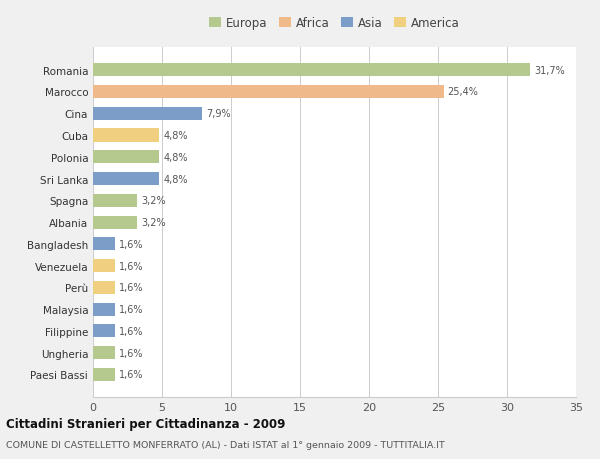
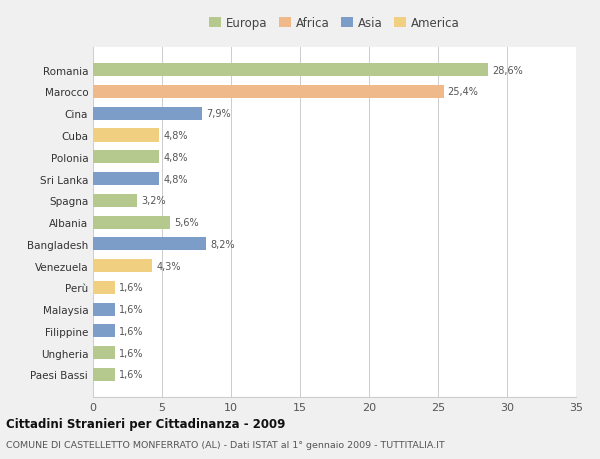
Romania: 31,7% -> 28,6%
Albania: 3,2% -> 5,6%
Bangladesh: 1,6% -> 8,2%
Venezuela: 1,6% -> 4,3%
